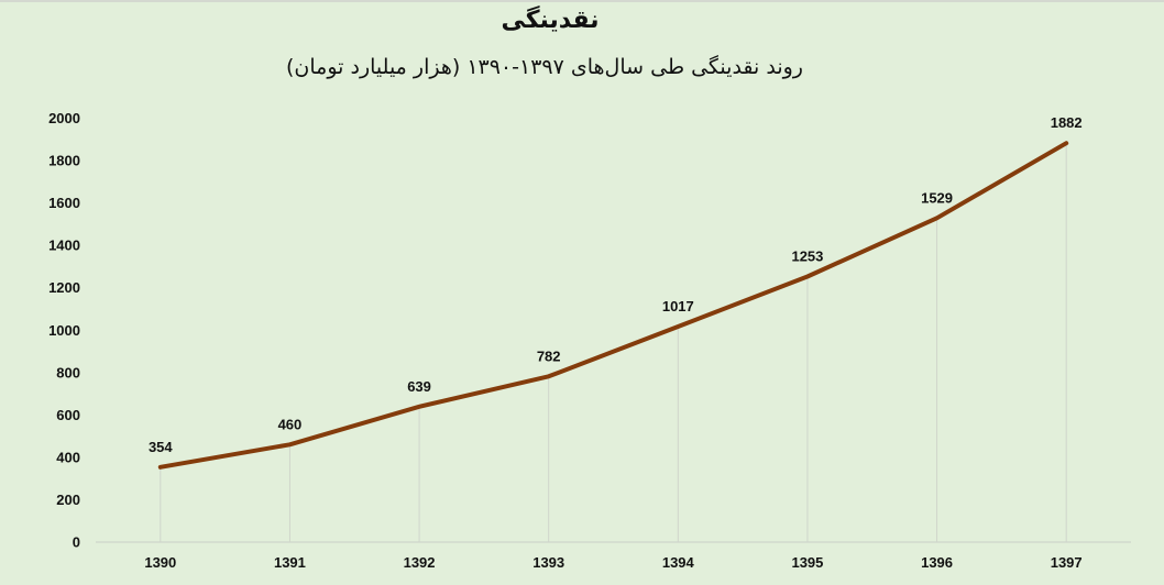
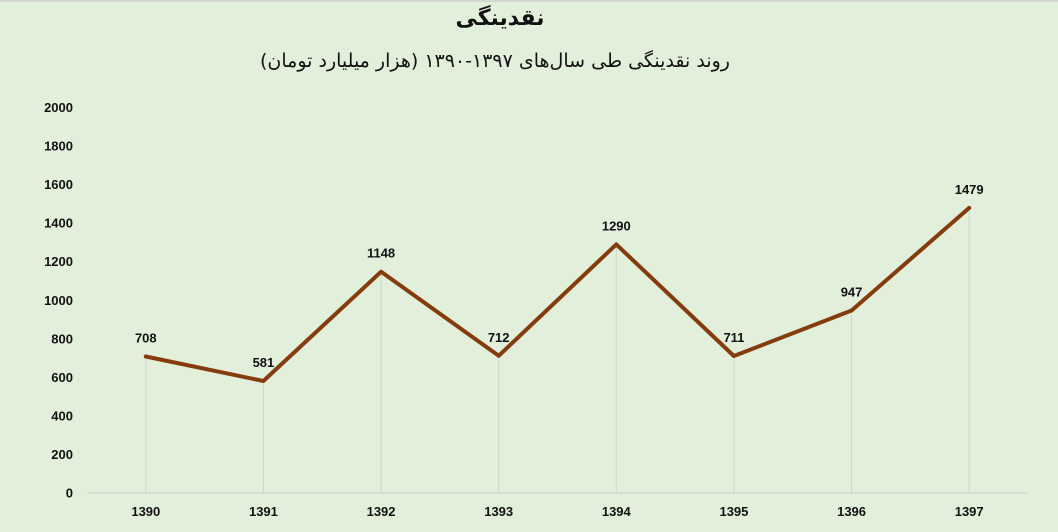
1390: 354 -> 708
1391: 460 -> 581
1392: 639 -> 1148
1393: 782 -> 712
1394: 1017 -> 1290
1395: 1253 -> 711
1396: 1529 -> 947
1397: 1882 -> 1479
